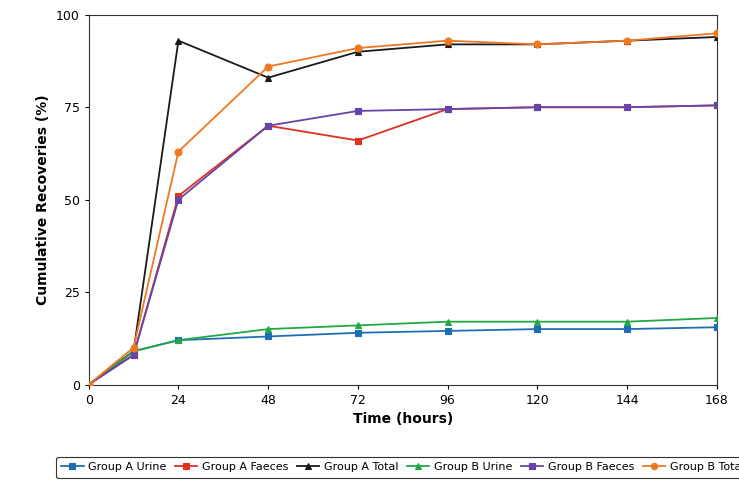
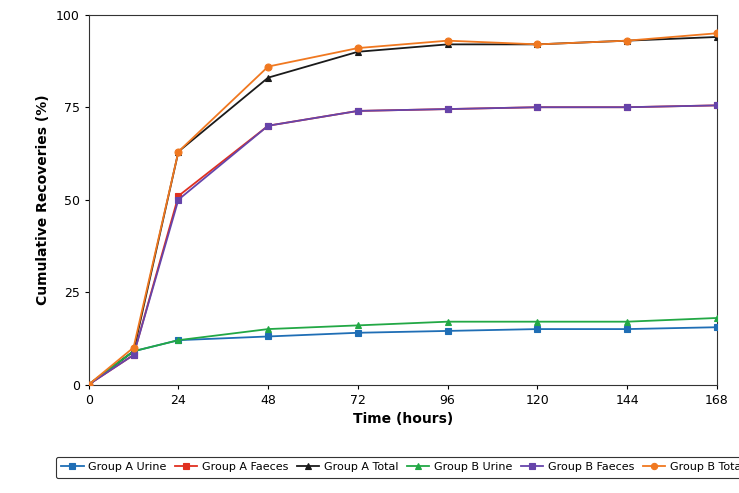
Group A Total/24: 93 -> 63
Group A Faeces/72: 66.0 -> 74.0
